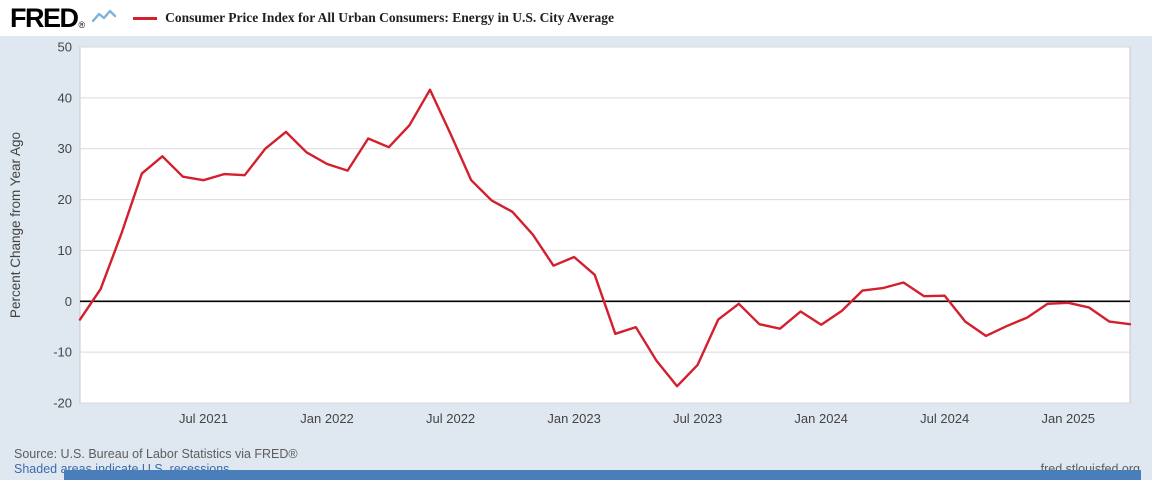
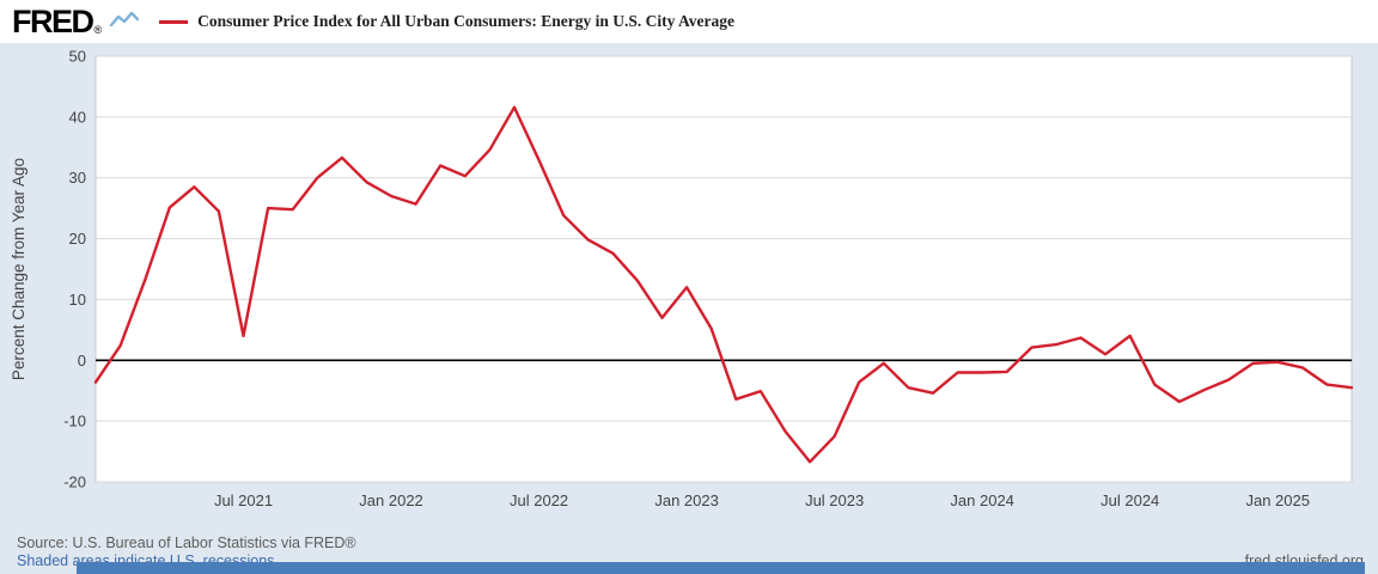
Jul 2021: 24 -> 4
Jan 2023: 9 -> 12
Jan 2024: -5 -> -2
Jul 2024: 1 -> 4
